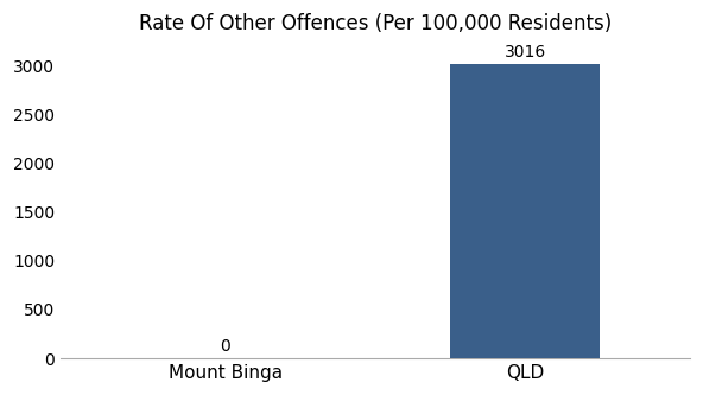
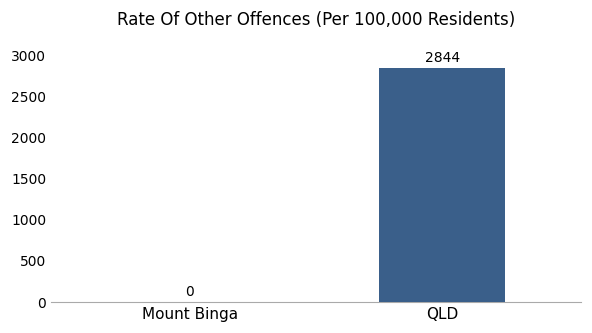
QLD: 3016 -> 2844
